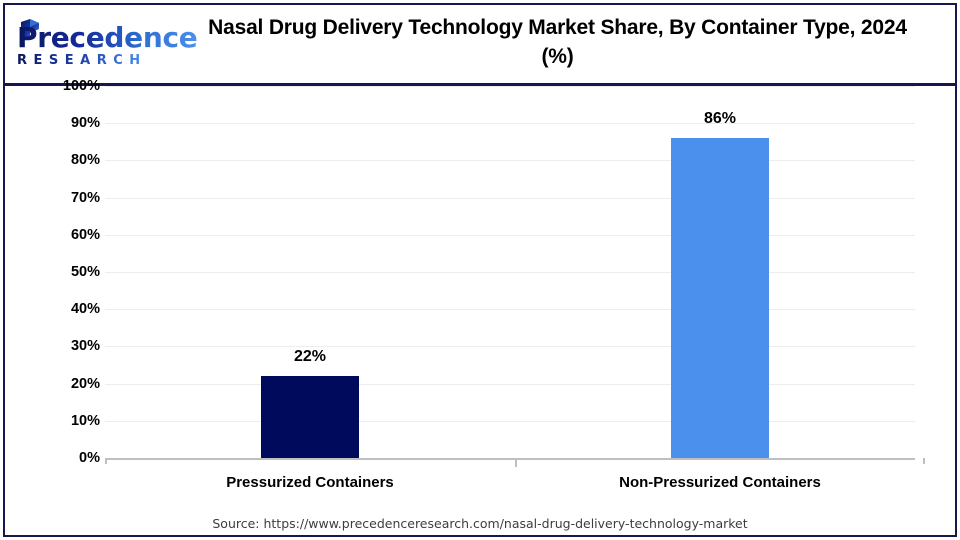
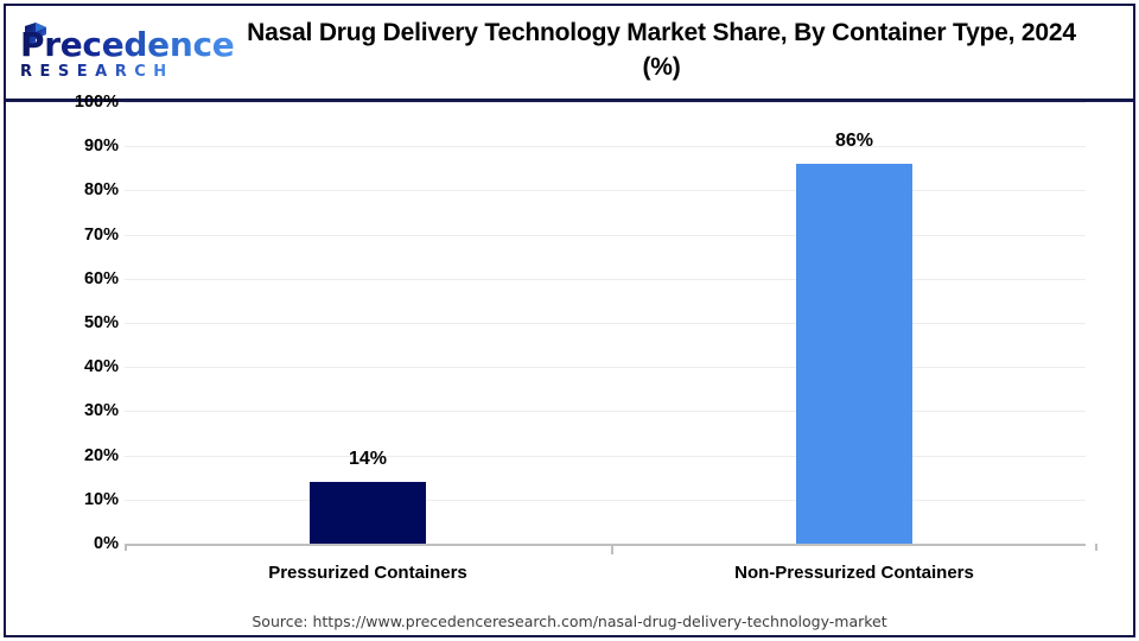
Pressurized Containers: 22% -> 14%
